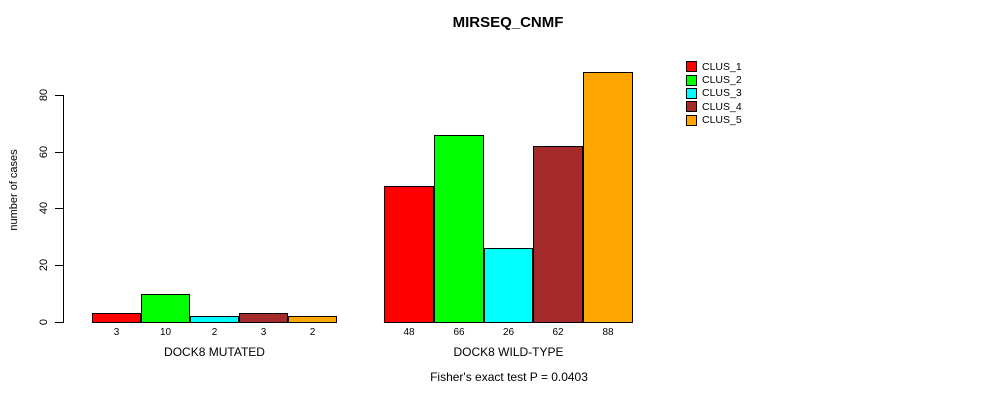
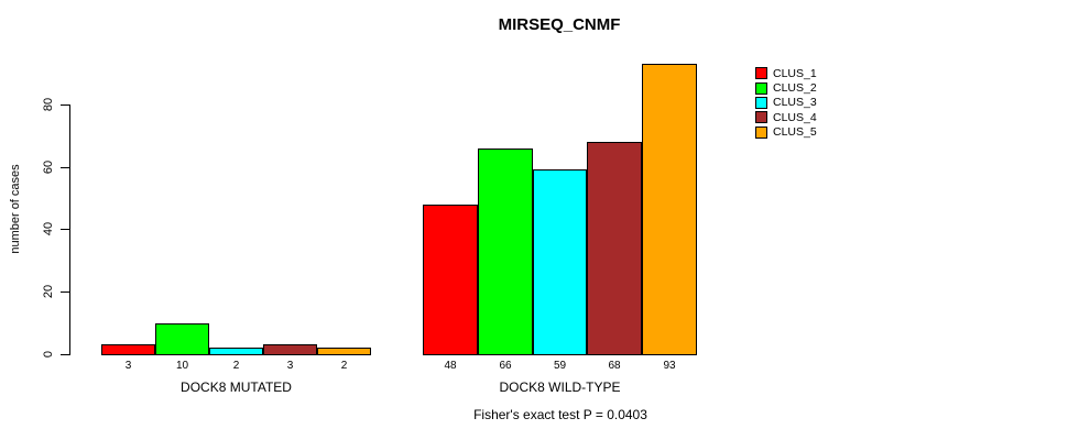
CLUS_3/DOCK8 WILD-TYPE: 26 -> 59
CLUS_4/DOCK8 WILD-TYPE: 62 -> 68
CLUS_5/DOCK8 WILD-TYPE: 88 -> 93
